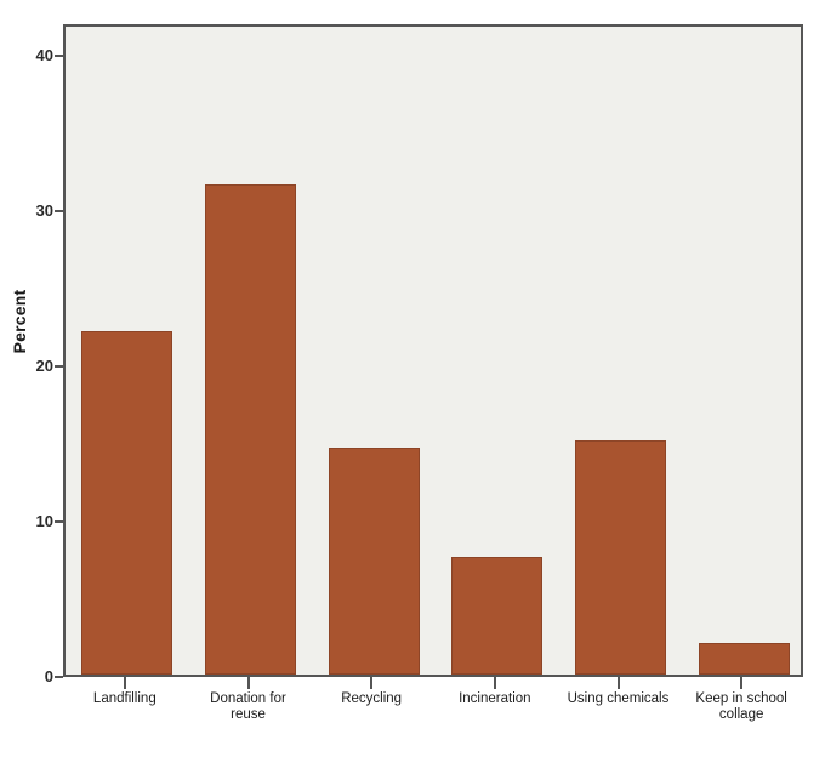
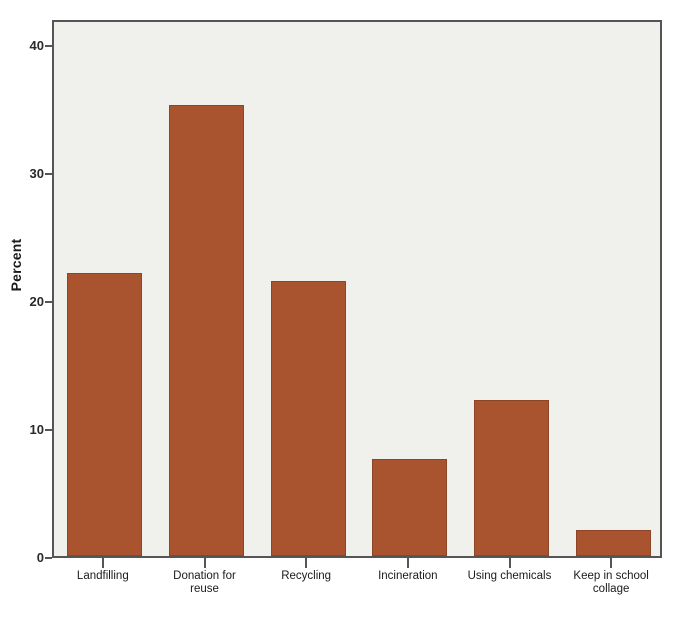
Donation for reuse: 31.6 -> 35.2
Recycling: 14.6 -> 21.5
Using chemicals: 15.1 -> 12.2
